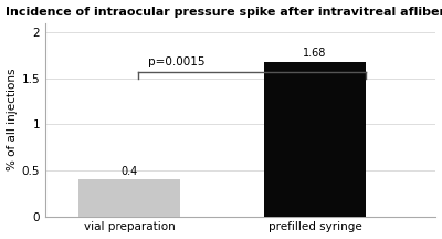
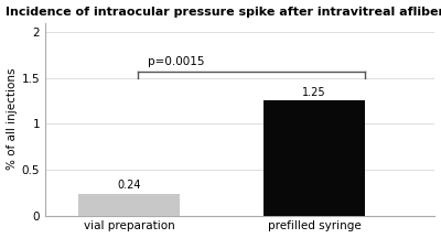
vial preparation: 0.4 -> 0.24
prefilled syringe: 1.68 -> 1.25
